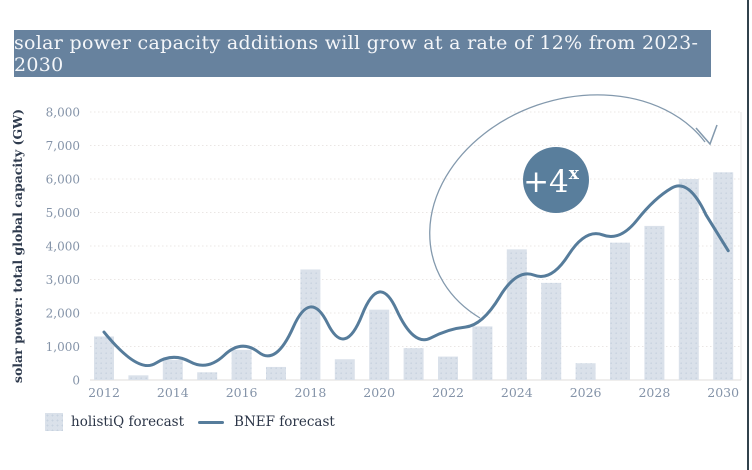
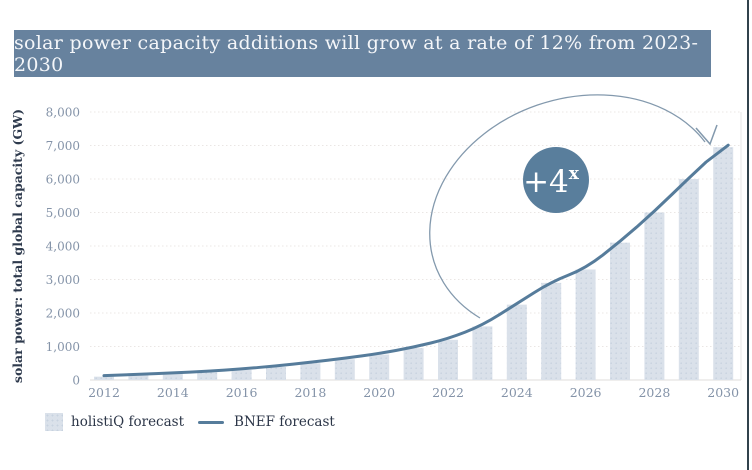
holistiQ forecast/2012: 1300 -> 100
BNEF forecast/2012: 1400 -> 100
holistiQ forecast/2014: 600 -> 200
BNEF forecast/2014: 800 -> 200
holistiQ forecast/2016: 900 -> 300
BNEF forecast/2016: 1200 -> 300
holistiQ forecast/2018: 3300 -> 500
BNEF forecast/2018: 2700 -> 500
holistiQ forecast/2020: 2100 -> 800
BNEF forecast/2020: 3200 -> 800
holistiQ forecast/2022: 700 -> 1200
BNEF forecast/2022: 1500 -> 1200
holistiQ forecast/2024: 3900 -> 2200
BNEF forecast/2024: 3300 -> 2200
holistiQ forecast/2026: 500 -> 3300
BNEF forecast/2026: 4500 -> 3300
holistiQ forecast/2028: 4600 -> 5000
BNEF forecast/2028: 5400 -> 5000
holistiQ forecast/2030: 6200 -> 7000
BNEF forecast/2030: 3800 -> 7000
